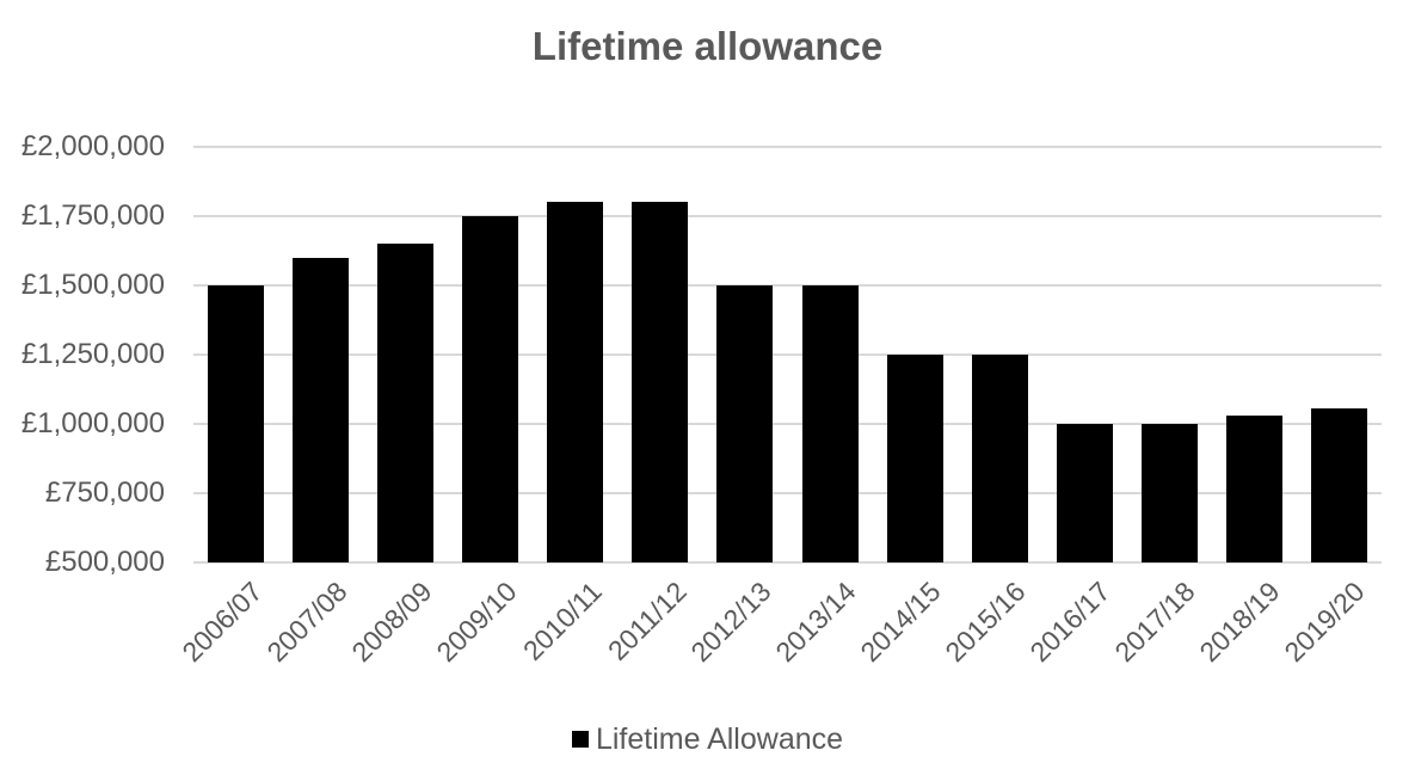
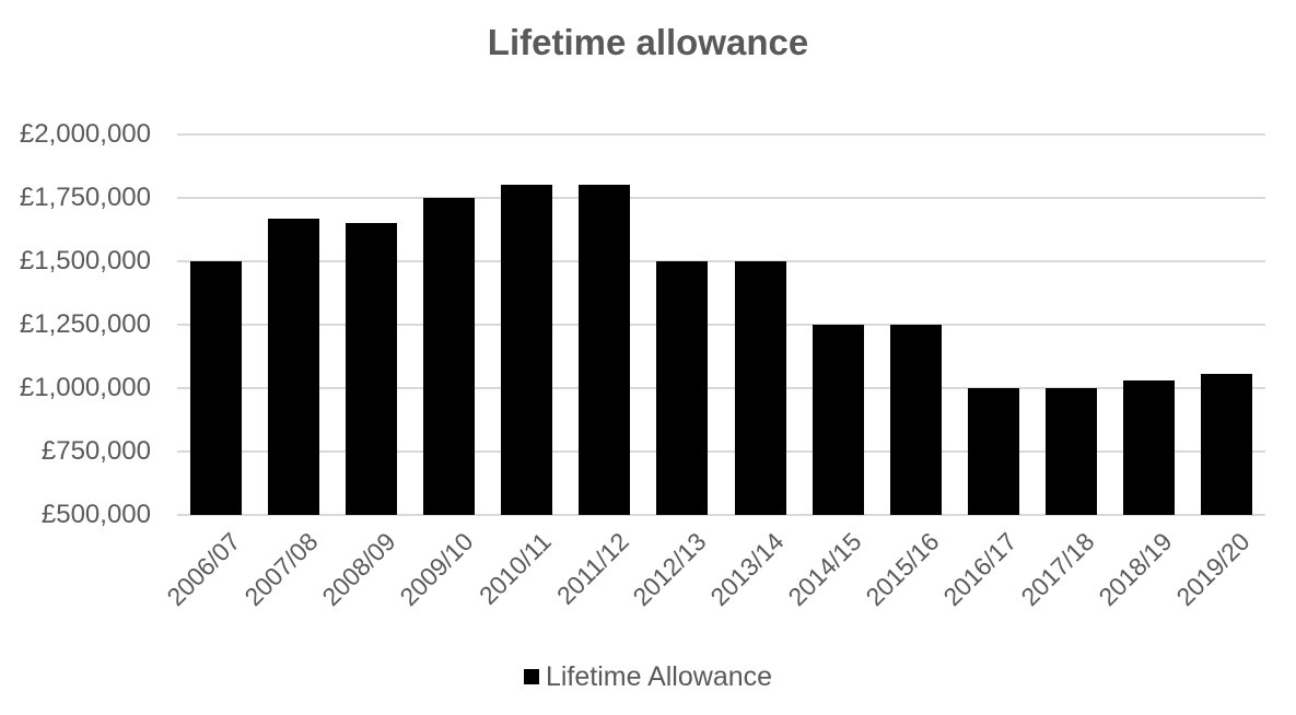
2007/08: £1600000 -> £1670000
